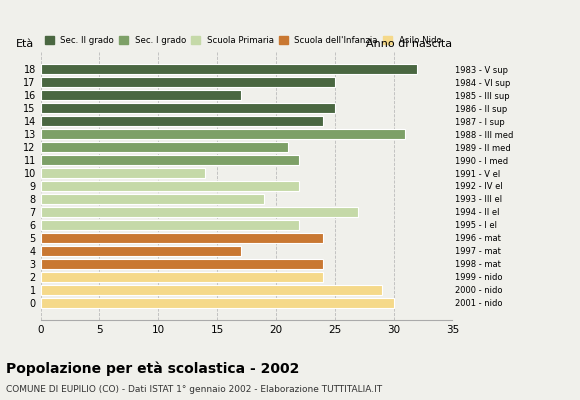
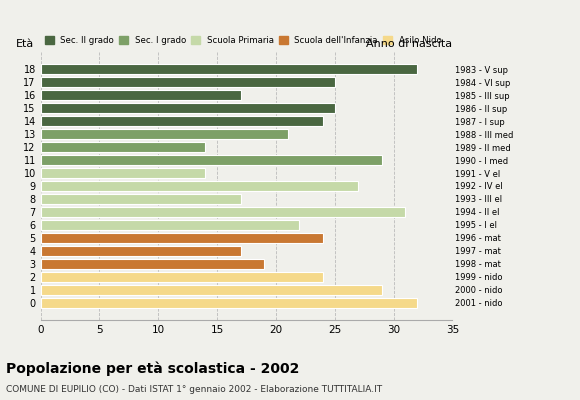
13: 31 -> 21
12: 21 -> 14
11: 22 -> 29
9: 22 -> 27
8: 19 -> 17
7: 27 -> 31
3: 24 -> 19
0: 30 -> 32
